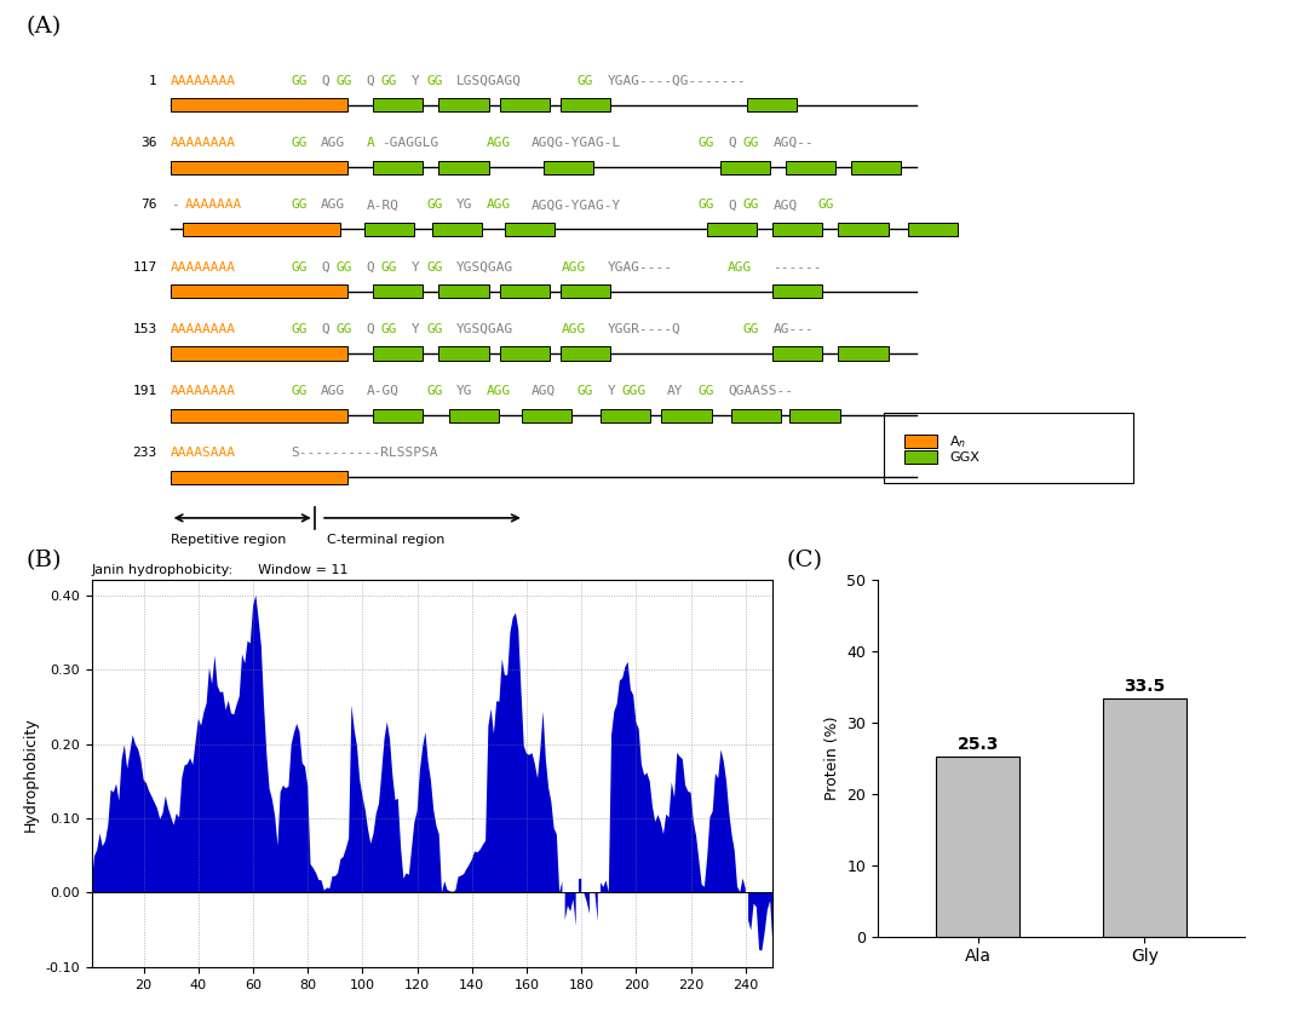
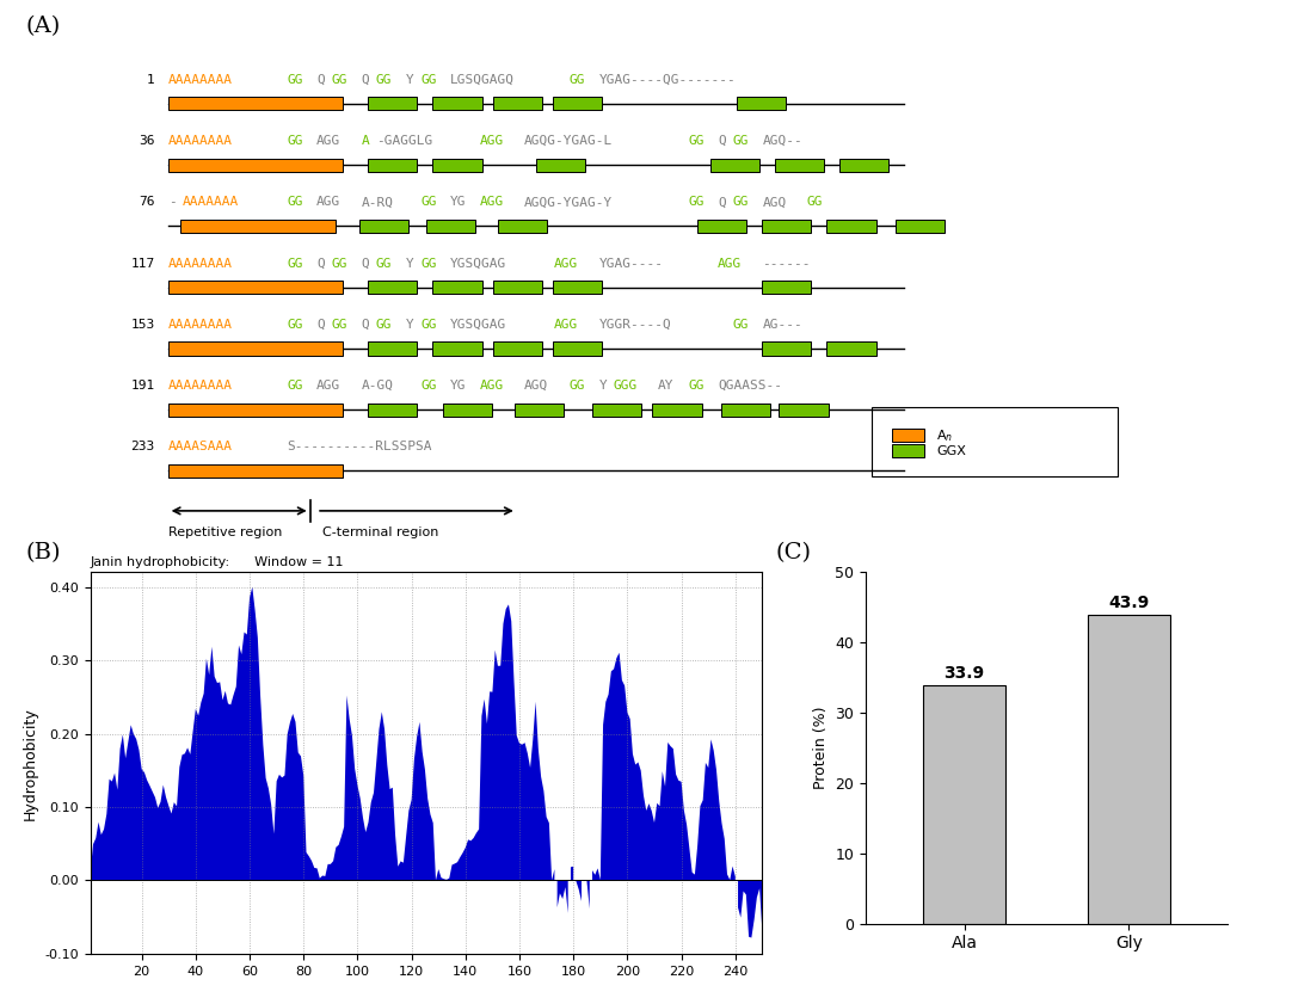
Ala: 25.3 -> 33.9
Gly: 33.5 -> 43.9
